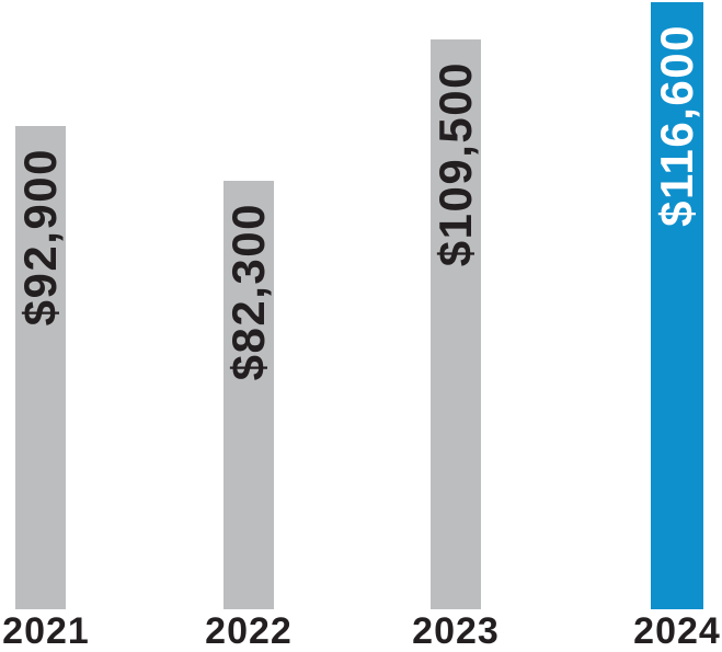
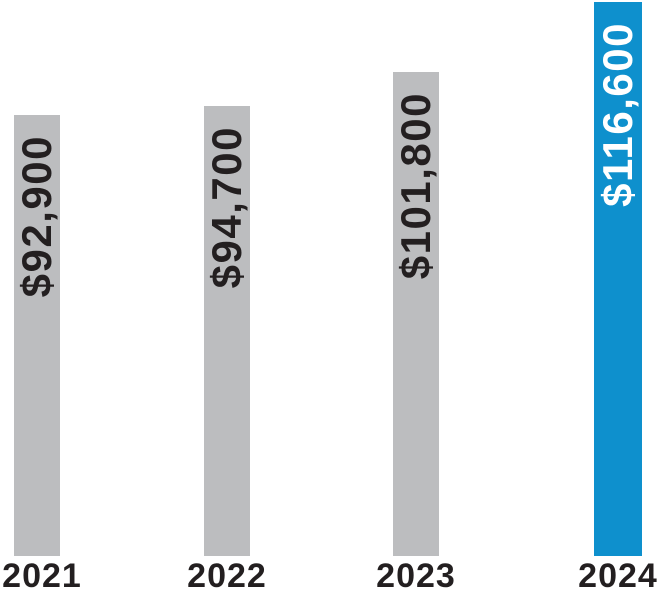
2022: $82,300 -> $94,700
2023: $109,500 -> $101,800
